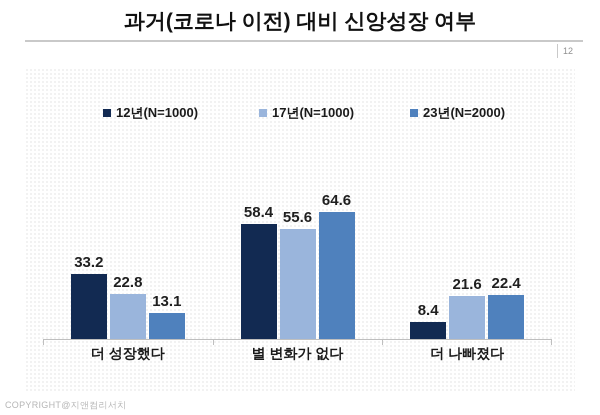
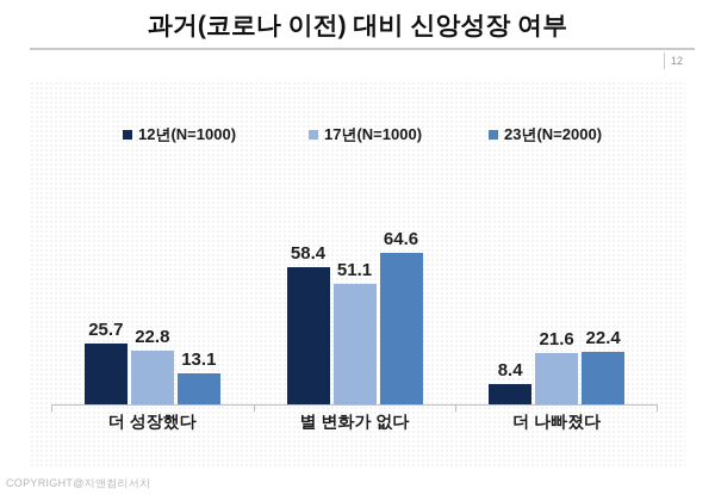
12년(N=1000)/더 성장했다: 33.2 -> 25.7
17년(N=1000)/별 변화가 없다: 55.6 -> 51.1
